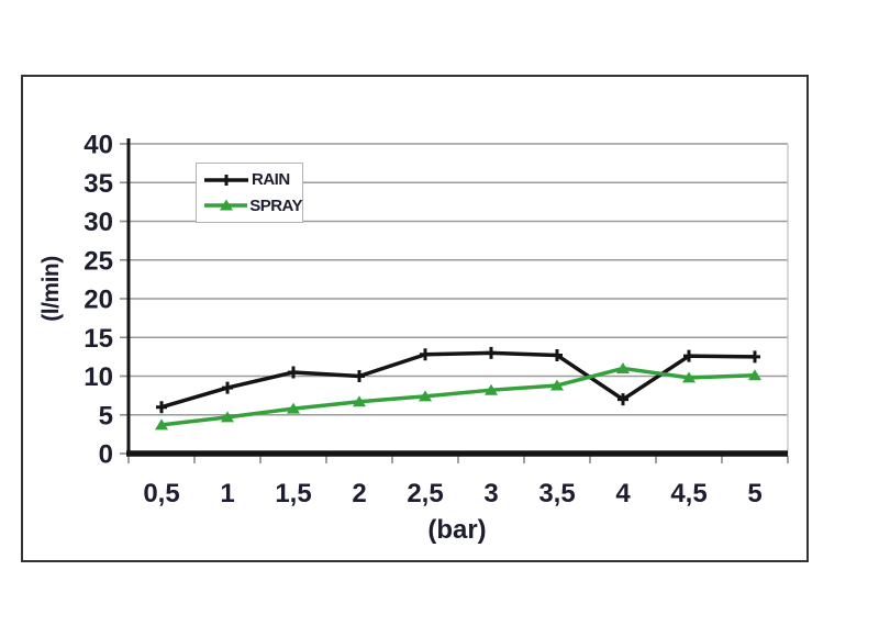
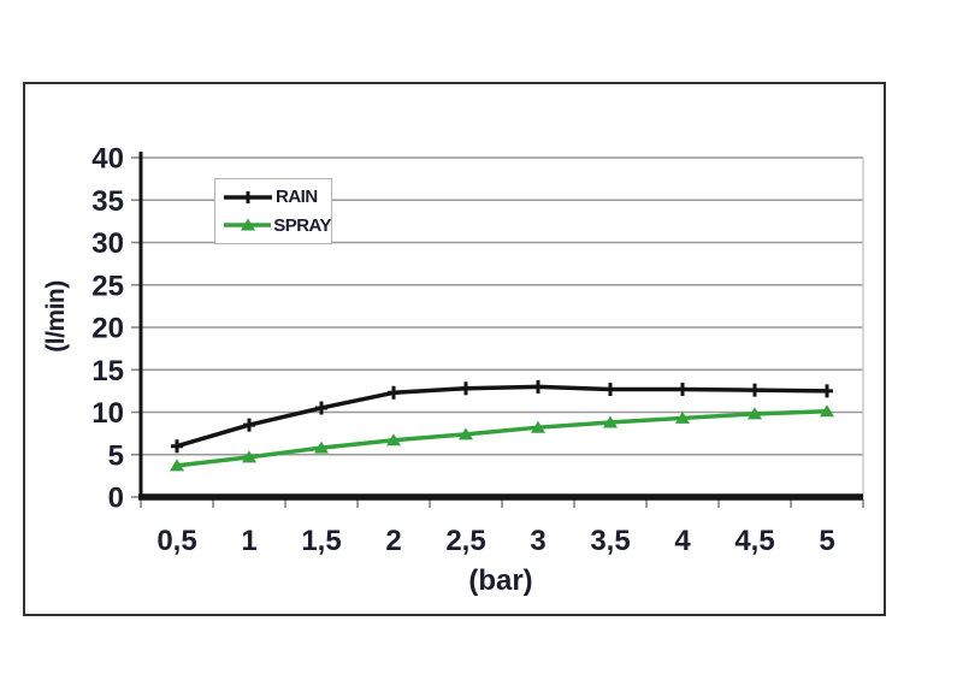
RAIN/2: 10 -> 12
RAIN/4: 7 -> 13
SPRAY/4: 11 -> 9
